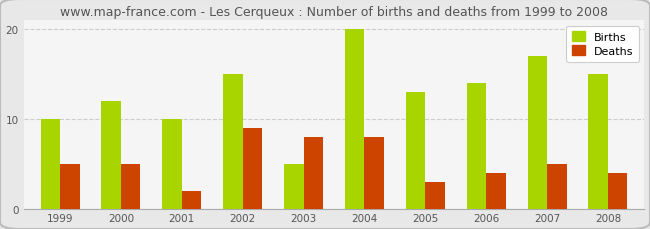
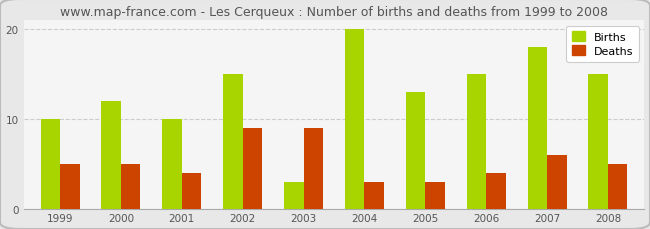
Deaths/2001: 2 -> 4
Births/2003: 5 -> 3
Deaths/2003: 8 -> 9
Deaths/2004: 8 -> 3
Births/2006: 14 -> 15
Births/2007: 17 -> 18
Deaths/2007: 5 -> 6
Deaths/2008: 4 -> 5
